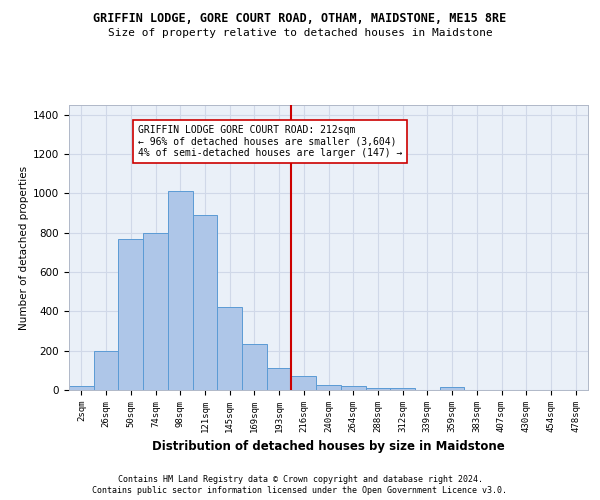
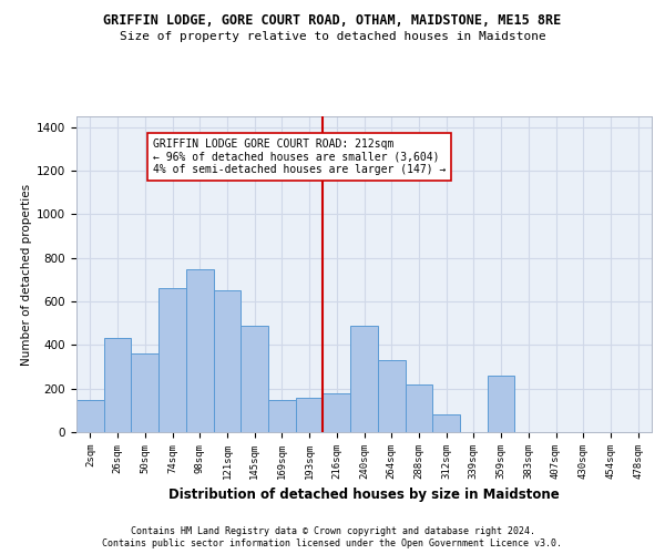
2sqm: 20 -> 150
26sqm: 200 -> 430
50sqm: 770 -> 360
74sqm: 800 -> 660
98sqm: 1010 -> 750
121sqm: 890 -> 650
145sqm: 420 -> 490
169sqm: 240 -> 150
193sqm: 110 -> 160
216sqm: 70 -> 180
240sqm: 20 -> 490
264sqm: 20 -> 330
288sqm: 10 -> 220
312sqm: 10 -> 80
359sqm: 20 -> 260
